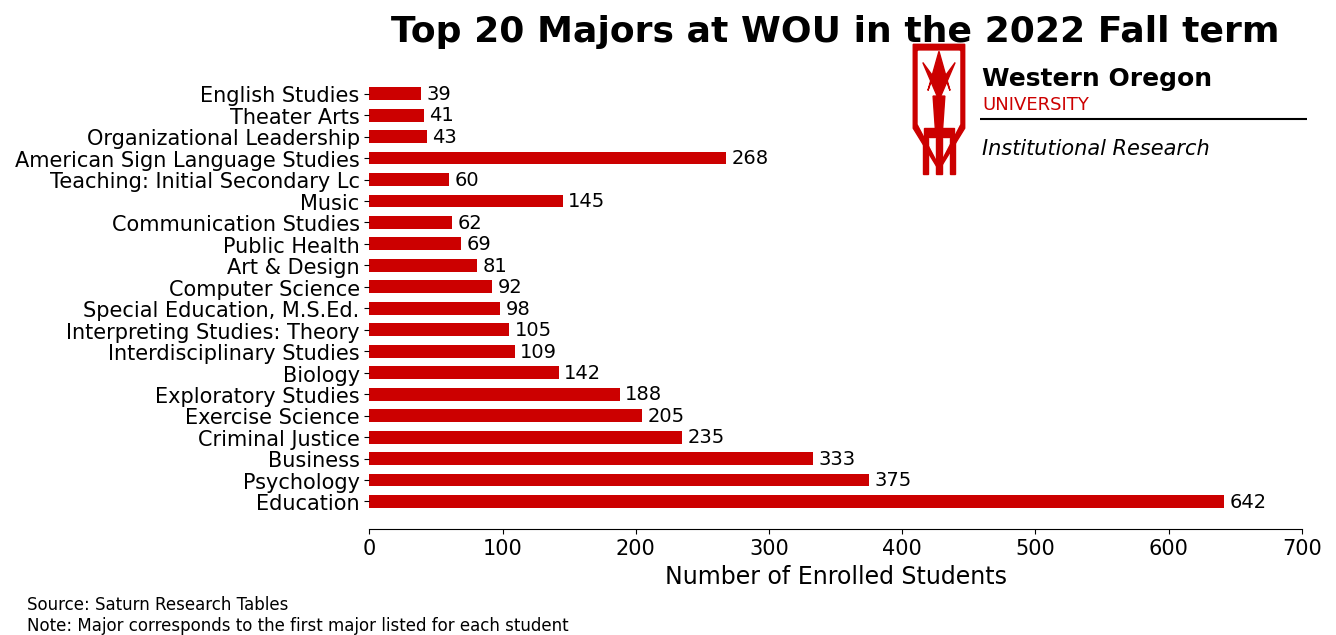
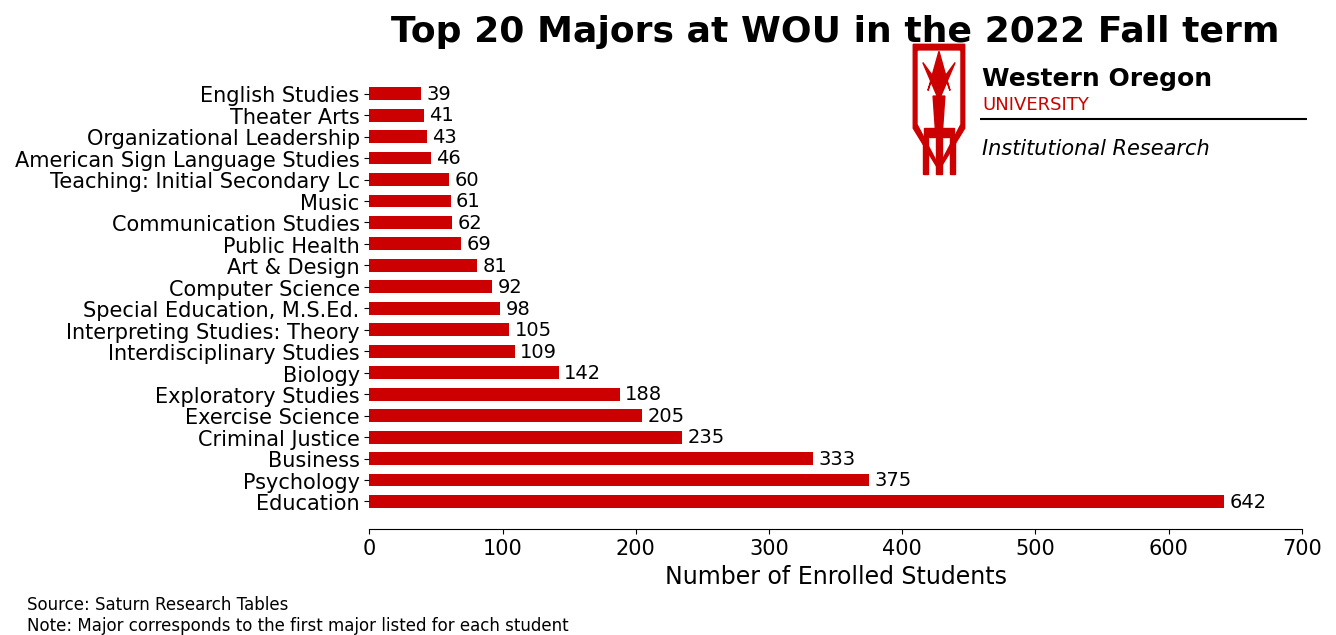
American Sign Language Studies: 268 -> 46
Music: 145 -> 61
